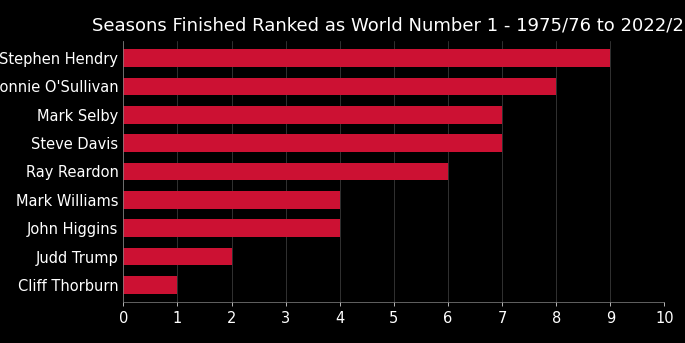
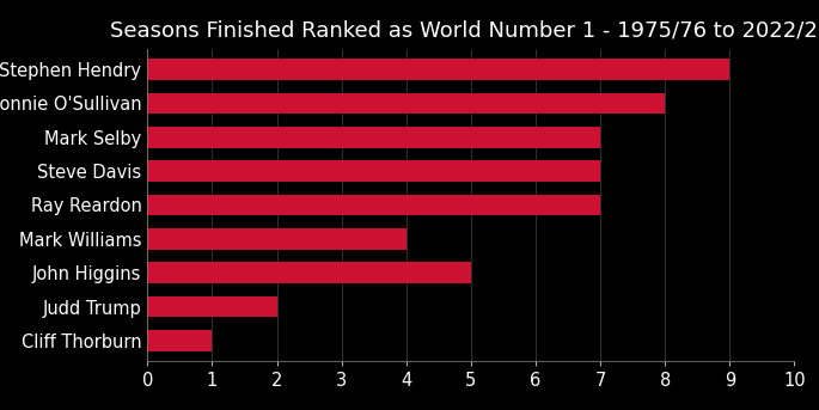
Ray Reardon: 6 -> 7
John Higgins: 4 -> 5
